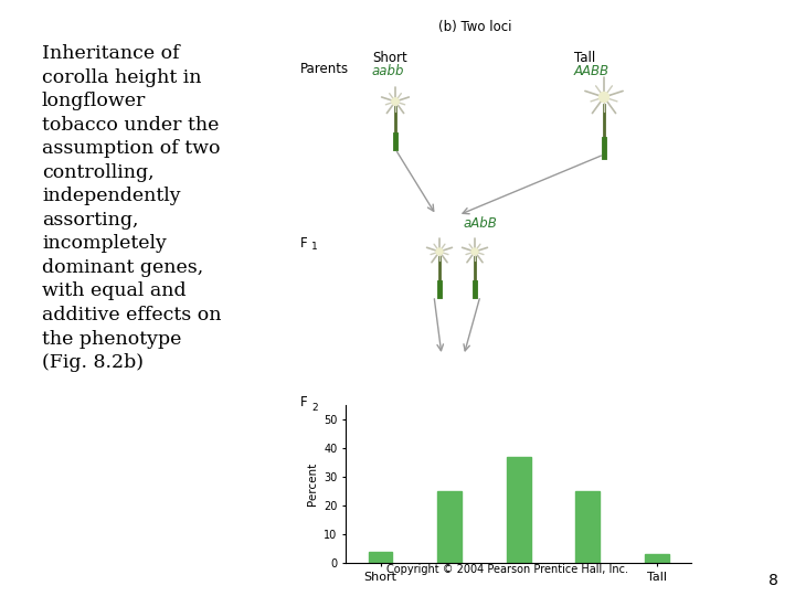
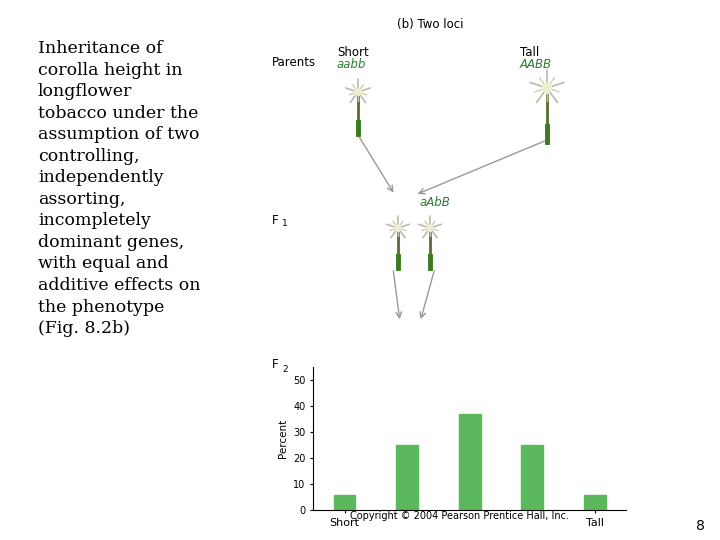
Short: 4 -> 6
Tall: 3 -> 6
